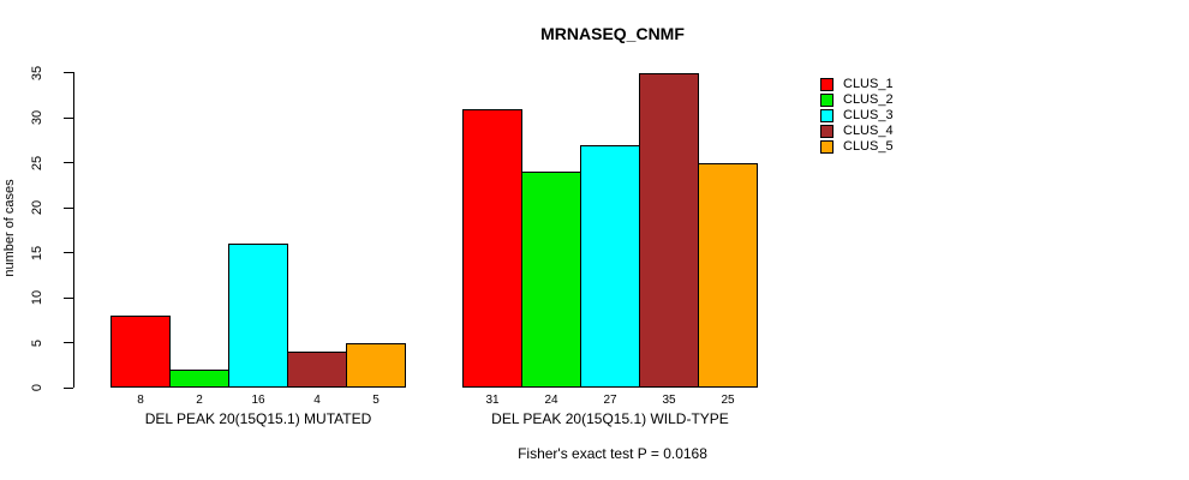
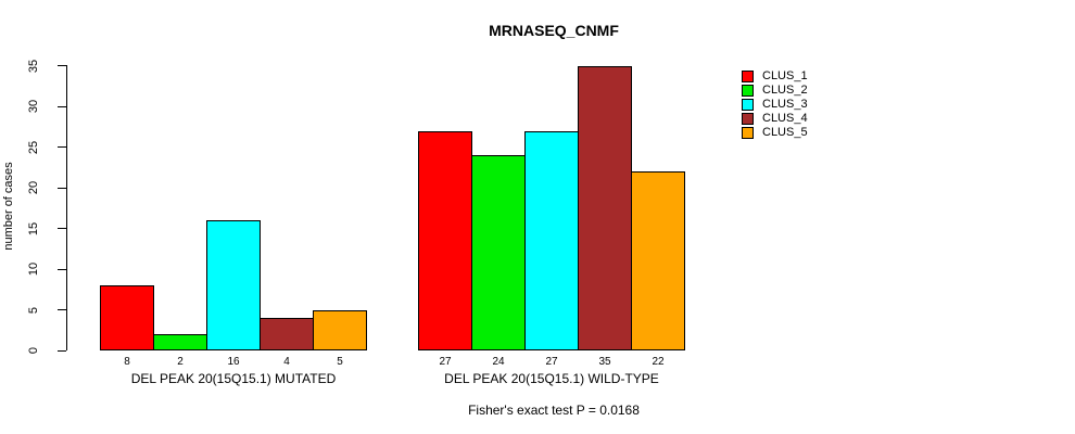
CLUS_1/DEL PEAK 20(15Q15.1) WILD-TYPE: 31 -> 27
CLUS_5/DEL PEAK 20(15Q15.1) WILD-TYPE: 25 -> 22
